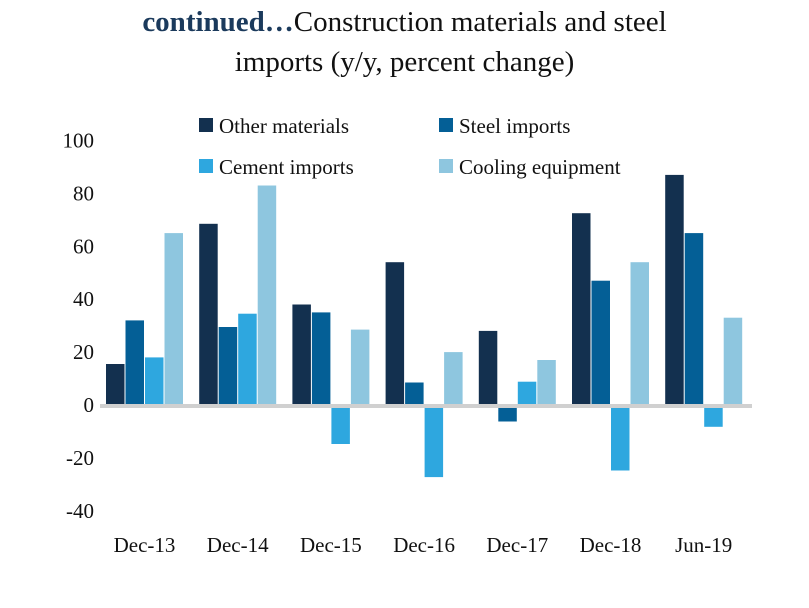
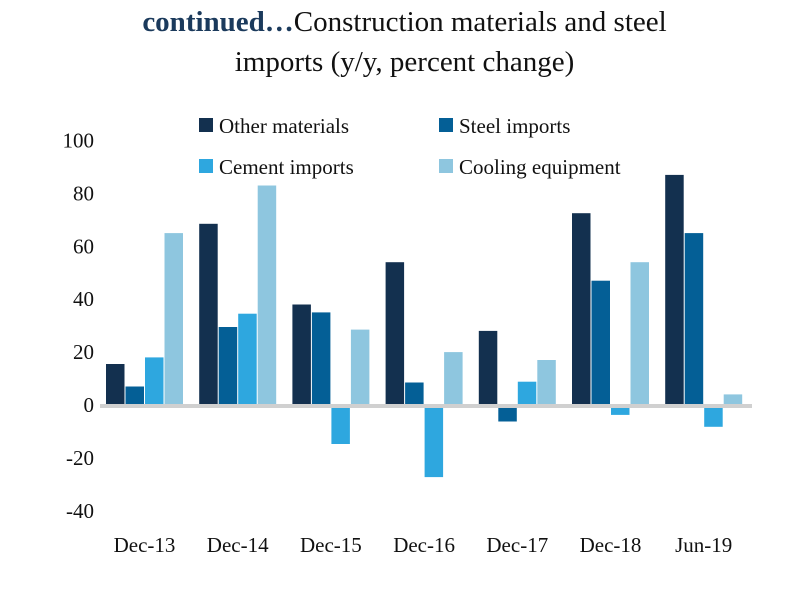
Steel imports/Dec-13: 32 -> 7
Cement imports/Dec-18: -24 -> -3
Cooling equipment/Jun-19: 33 -> 4
